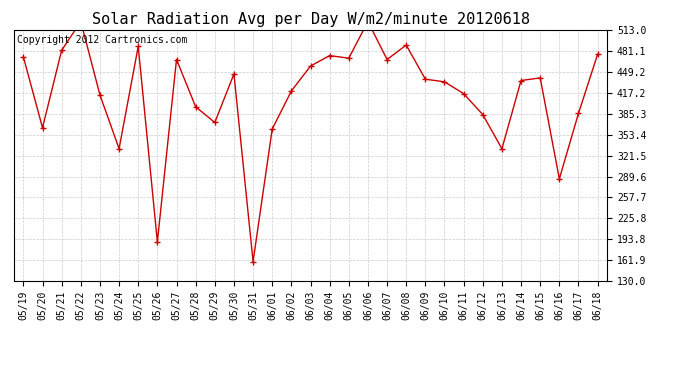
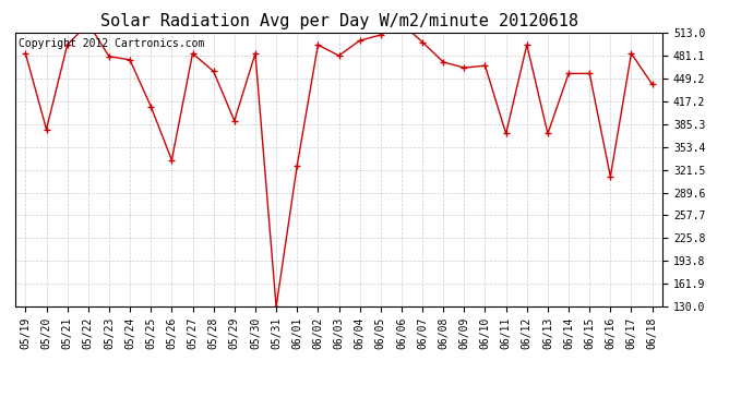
05/19: 472 -> 484
05/20: 364 -> 378
05/21: 482 -> 496
05/23: 414 -> 480
05/24: 332 -> 475
05/25: 488 -> 410
05/26: 190 -> 335
05/27: 468 -> 484
05/28: 396 -> 459
05/29: 372 -> 390
05/30: 446 -> 484
05/31: 160 -> 130
06/01: 362 -> 327
06/02: 420 -> 496
06/03: 458 -> 481
06/04: 474 -> 502
06/05: 470 -> 510
06/07: 468 -> 500
06/08: 490 -> 472
06/09: 438 -> 464
06/10: 434 -> 467
06/11: 416 -> 372
06/12: 384 -> 496
06/13: 332 -> 372
06/14: 436 -> 456
06/15: 440 -> 456
06/16: 286 -> 312
06/17: 386 -> 484
06/18: 476 -> 441
